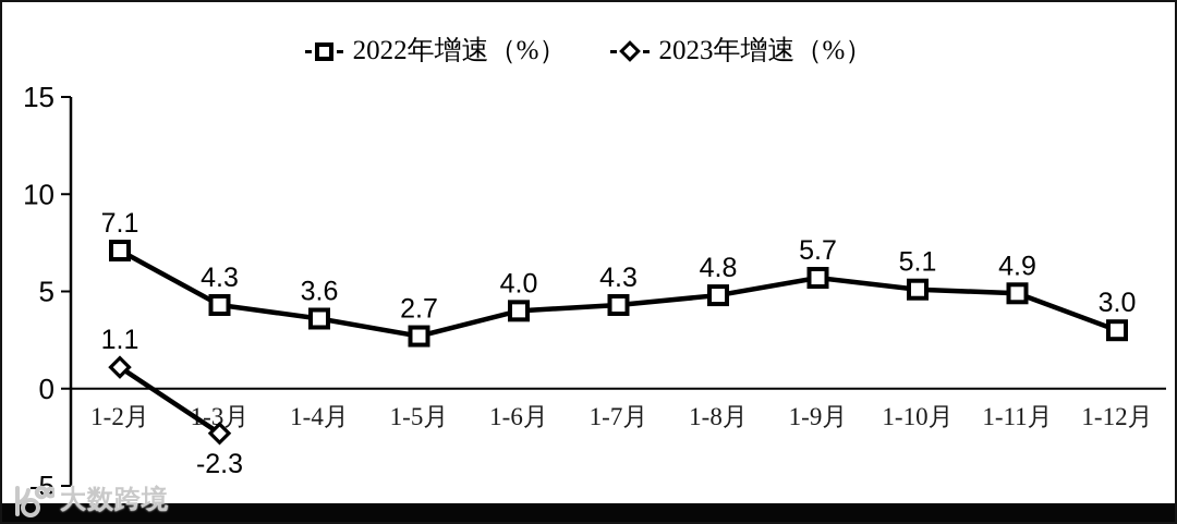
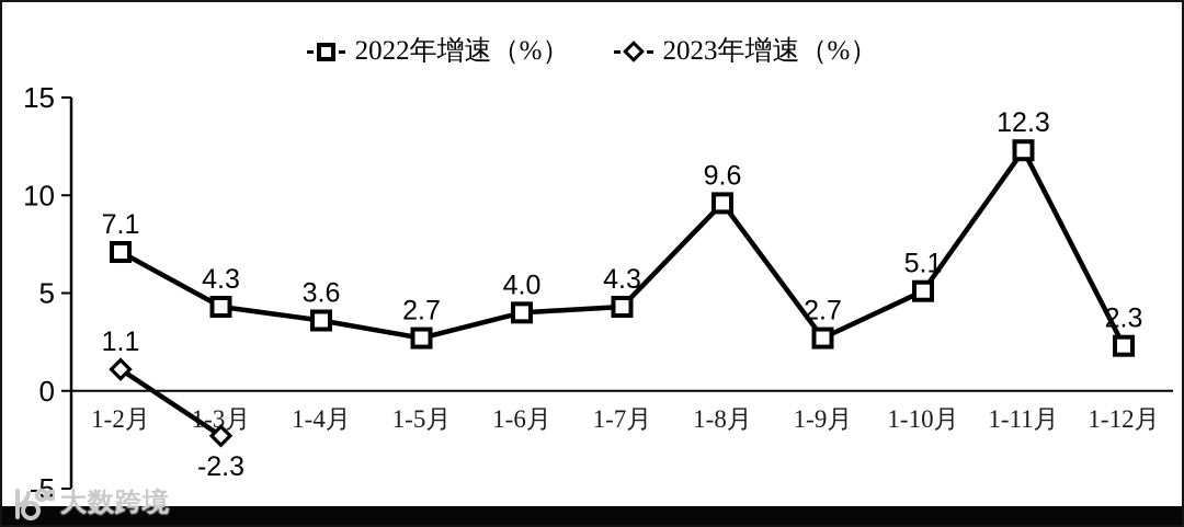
2022年增速（%）/1-8月: 4.8 -> 9.6
2022年增速（%）/1-9月: 5.7 -> 2.7
2022年增速（%）/1-11月: 4.9 -> 12.3
2022年增速（%）/1-12月: 3.0 -> 2.3
